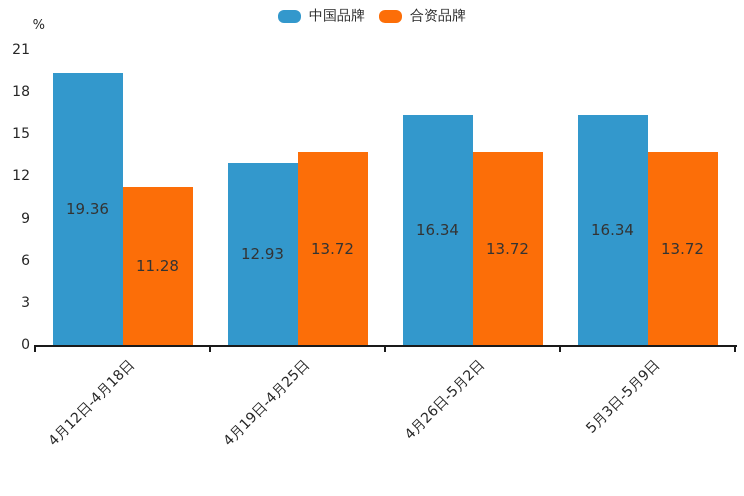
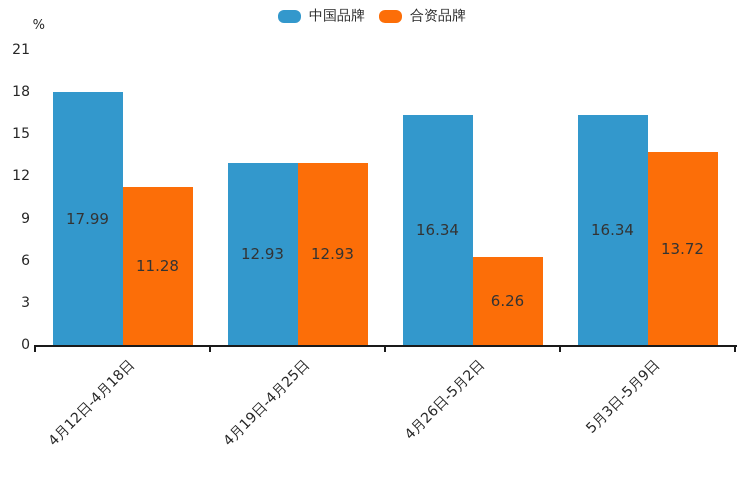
中国品牌/4月12日-4月18日: 19.36 -> 17.99
合资品牌/4月19日-4月25日: 13.72 -> 12.93
合资品牌/4月26日-5月2日: 13.72 -> 6.26
